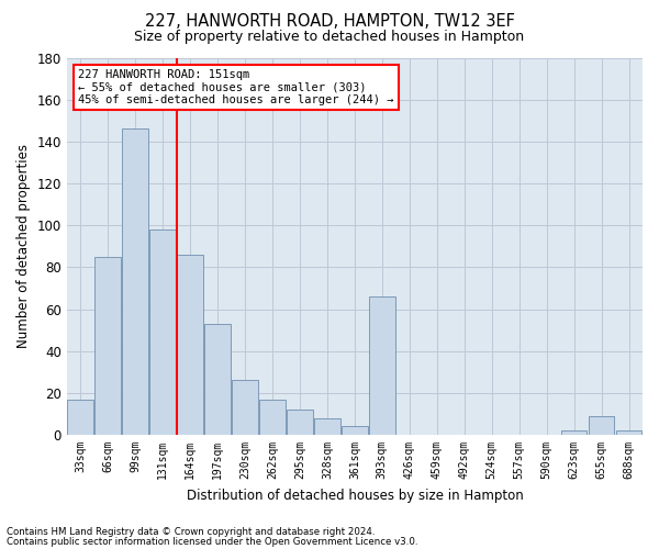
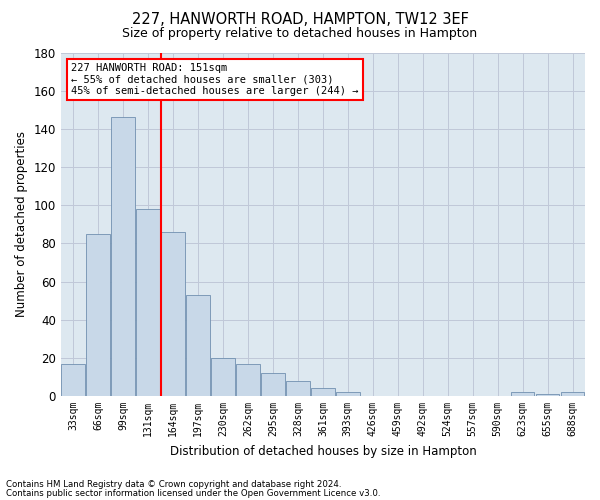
230sqm: 26 -> 20
393sqm: 66 -> 2
655sqm: 9 -> 1
